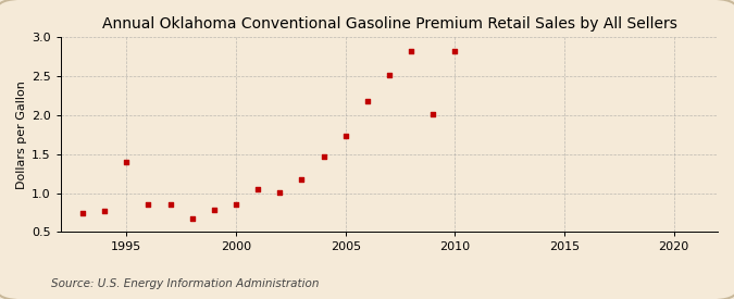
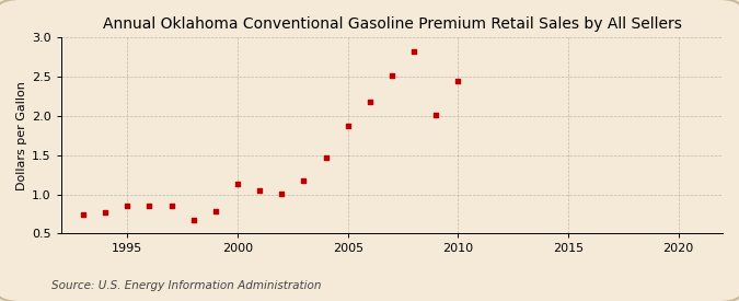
1995: 1.40 -> 0.86
2000: 0.86 -> 1.13
2005: 1.74 -> 1.87
2010: 2.82 -> 2.45
